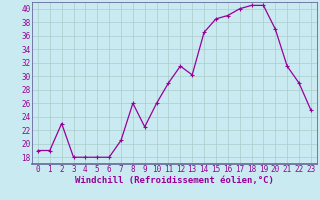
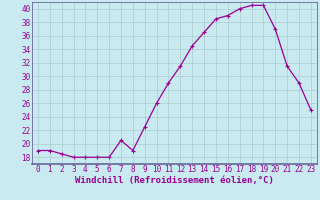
2: 23.0 -> 18.5
8: 26.0 -> 19.0
13: 30.2 -> 34.5
